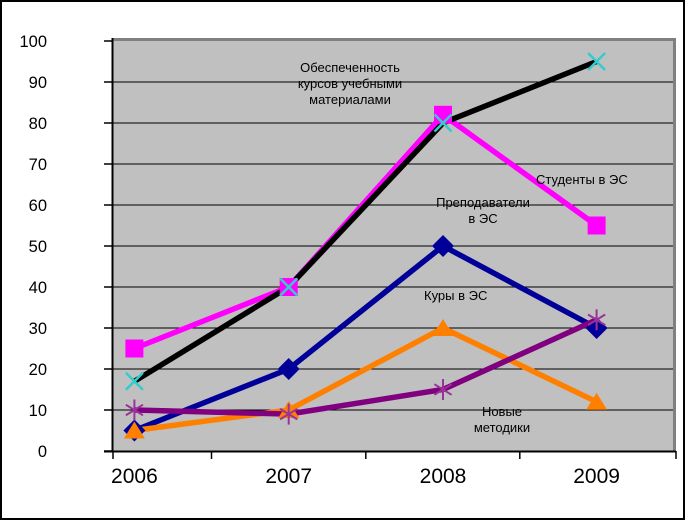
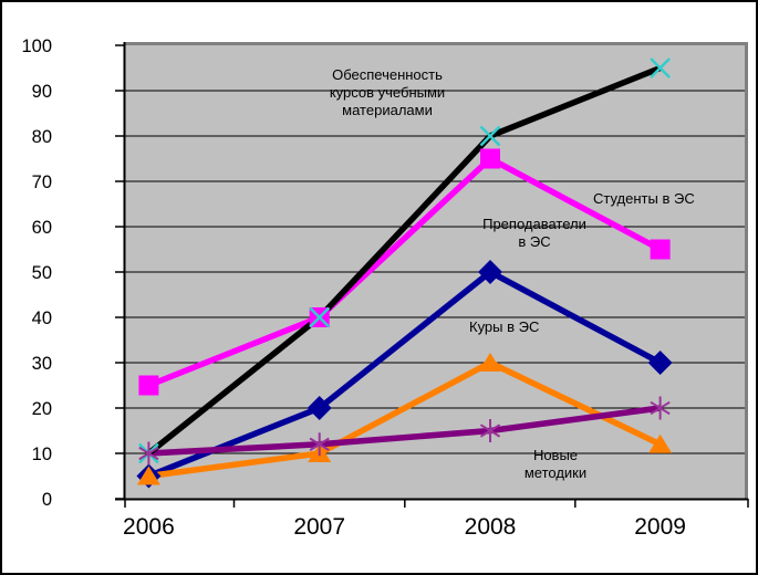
Обеспеченность курсов учебными материалами/2006: 17 -> 10
Новые методики/2007: 9 -> 12
Студенты в ЭС/2008: 82 -> 75
Новые методики/2009: 32 -> 20
